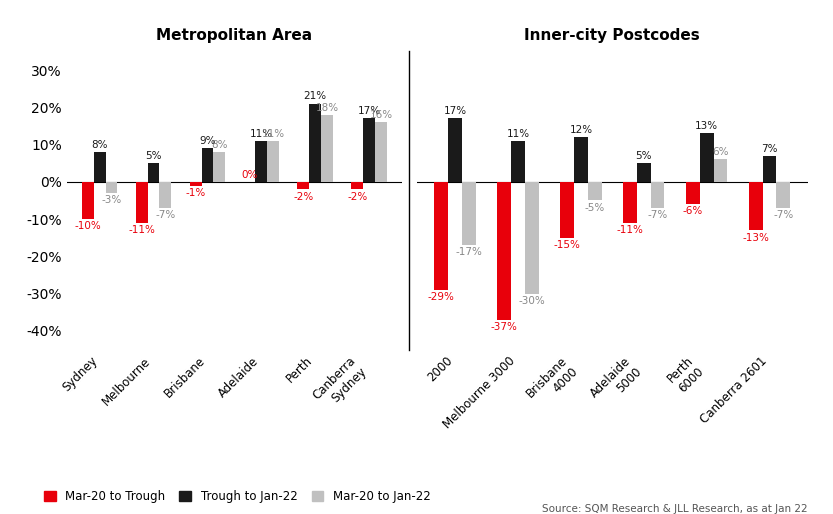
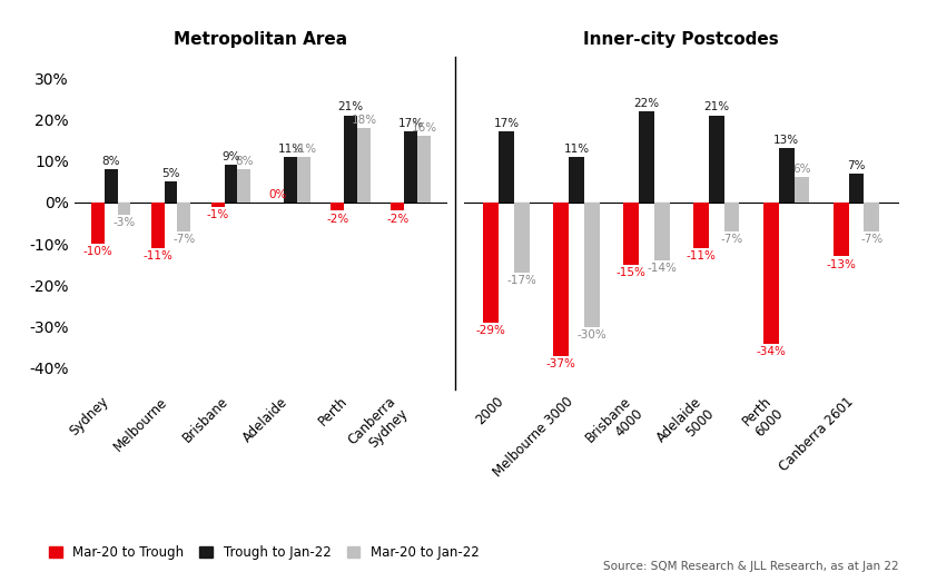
Inner-city Postcodes/Trough to Jan-22/Brisbane 4000: 12% -> 22%
Inner-city Postcodes/Mar-20 to Jan-22/Brisbane 4000: -5% -> -14%
Inner-city Postcodes/Trough to Jan-22/Adelaide 5000: 5% -> 21%
Inner-city Postcodes/Mar-20 to Trough/Perth 6000: -6% -> -34%
